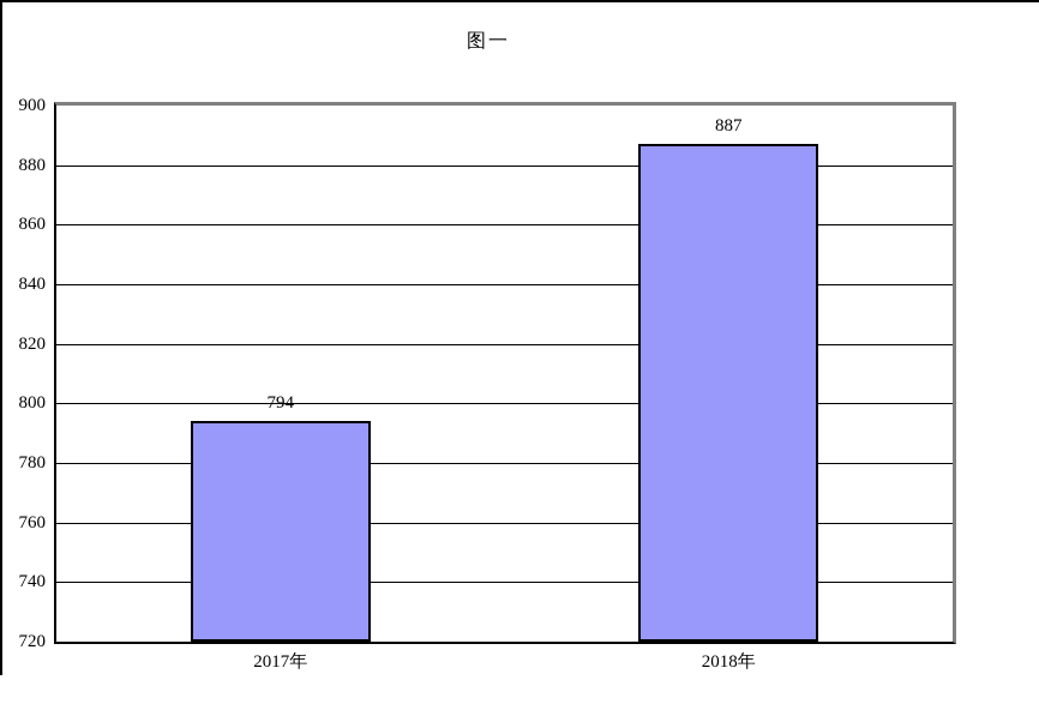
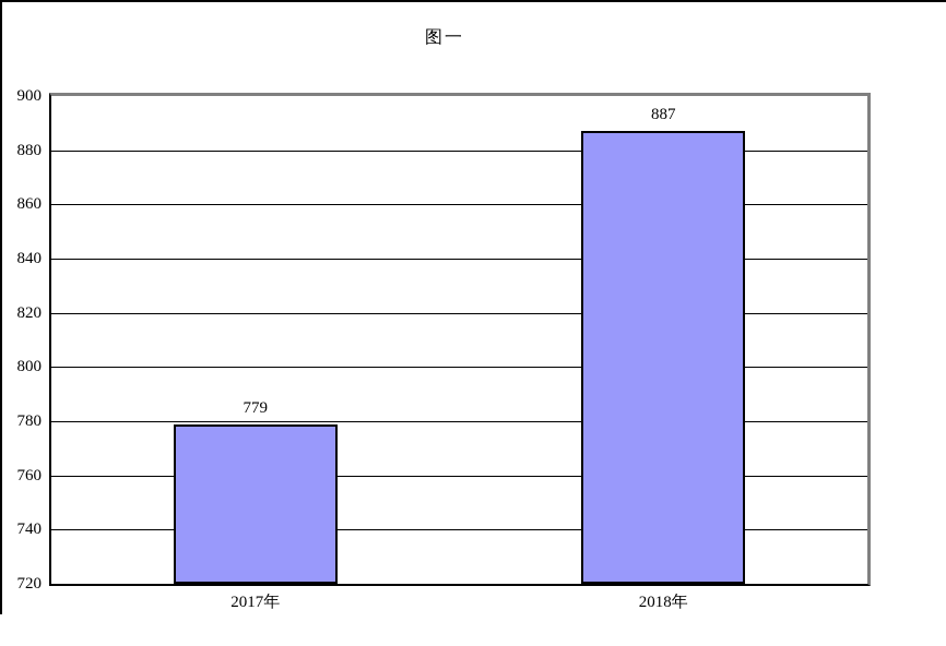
2017年: 794 -> 779
